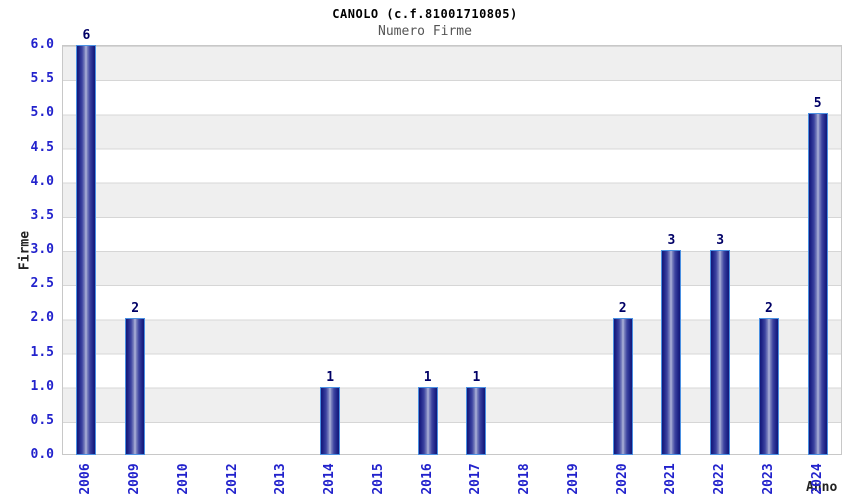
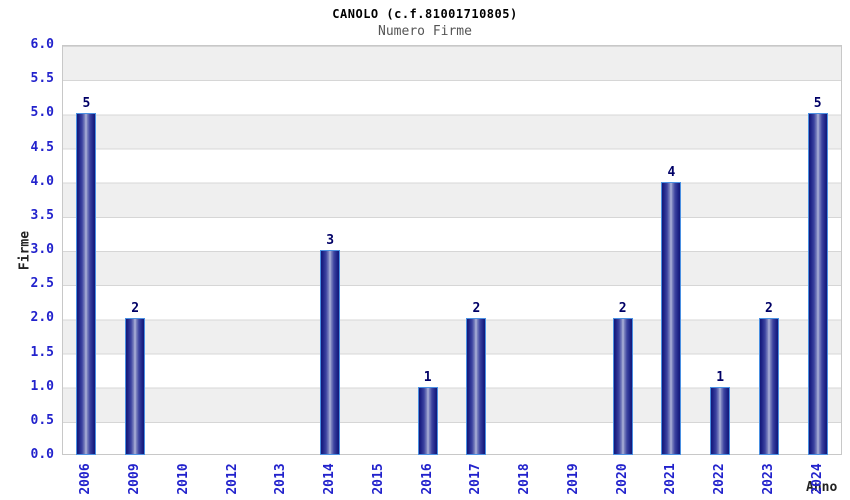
2006: 6 -> 5
2014: 1 -> 3
2017: 1 -> 2
2021: 3 -> 4
2022: 3 -> 1
